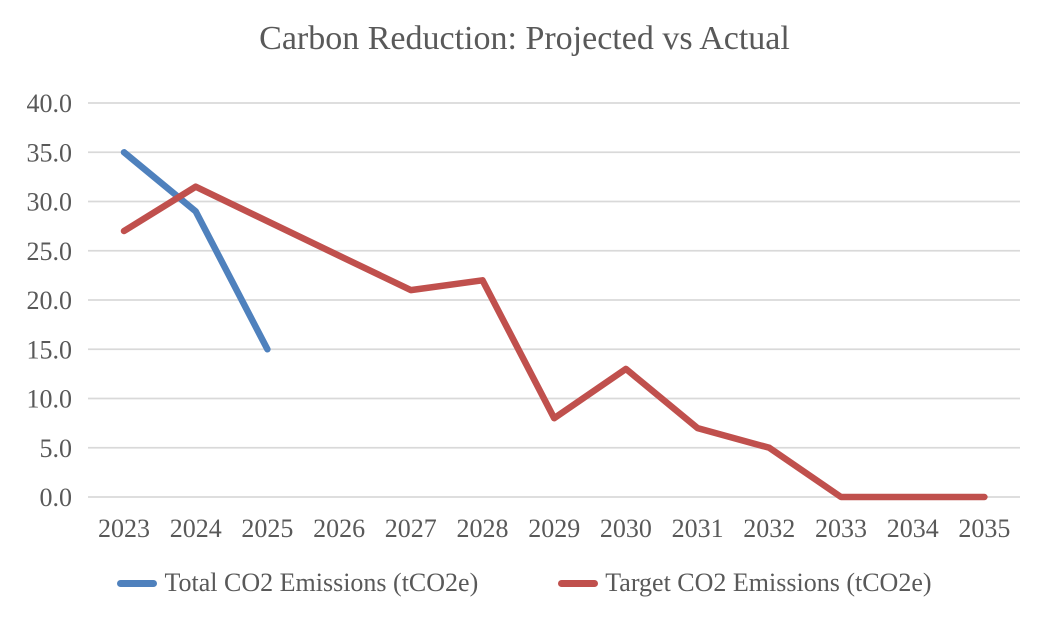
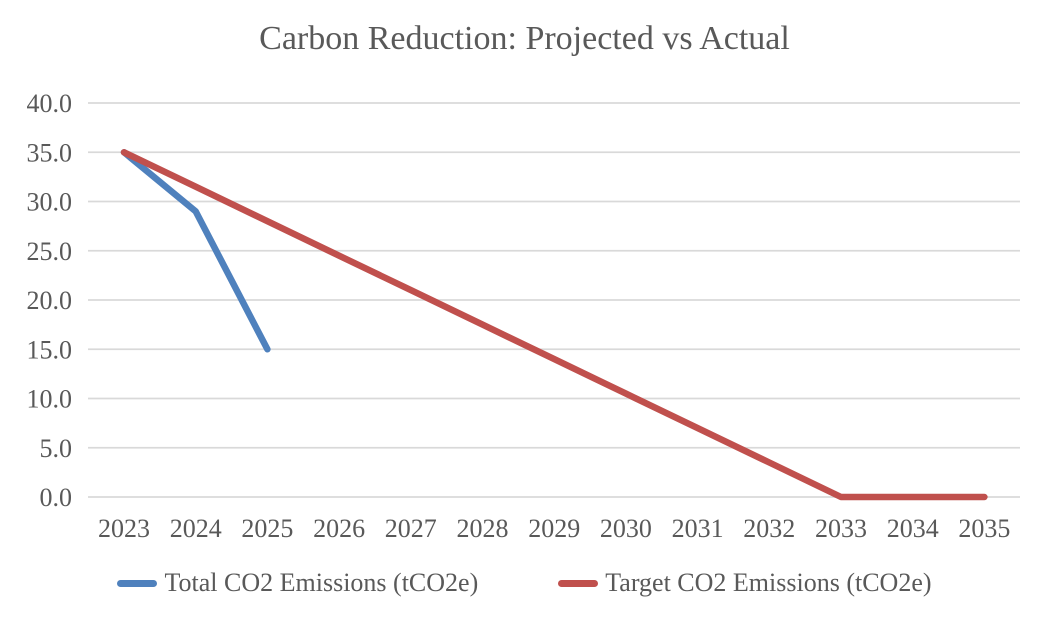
Target CO2 Emissions (tCO2e)/2023: 27 -> 35
Target CO2 Emissions (tCO2e)/2028: 22 -> 18
Target CO2 Emissions (tCO2e)/2029: 8 -> 14
Target CO2 Emissions (tCO2e)/2030: 13 -> 10
Target CO2 Emissions (tCO2e)/2032: 5 -> 4
